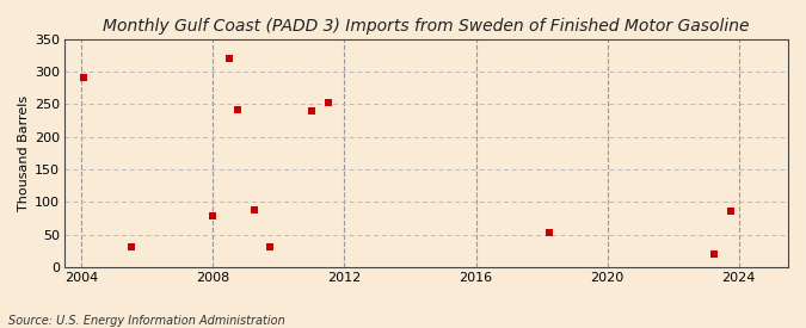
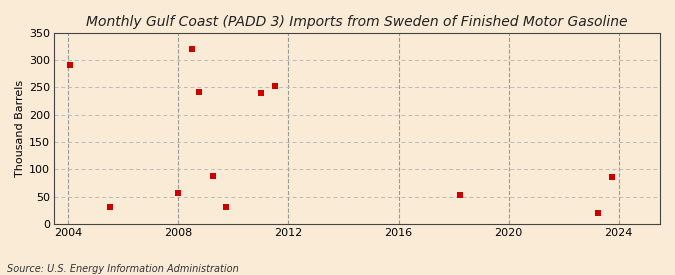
2008: 78 -> 57
